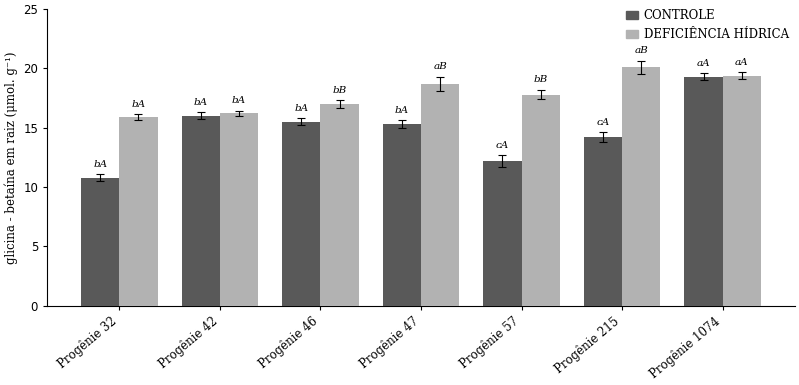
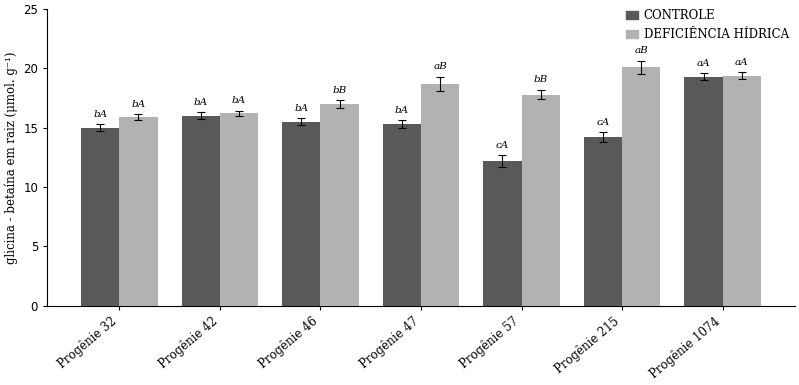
CONTROLE/Progênie 32: 10.8 -> 15.0
